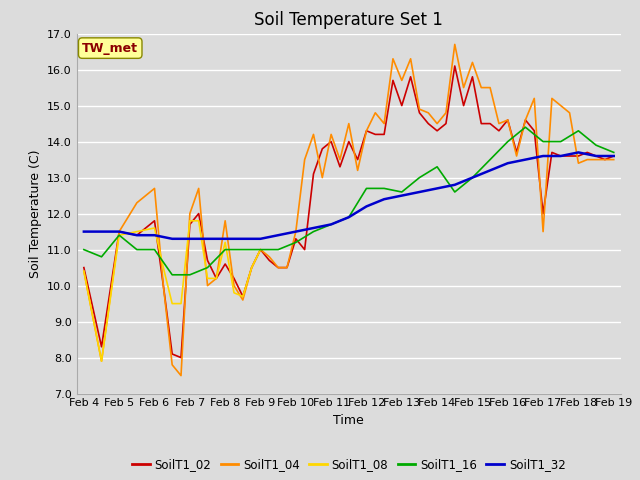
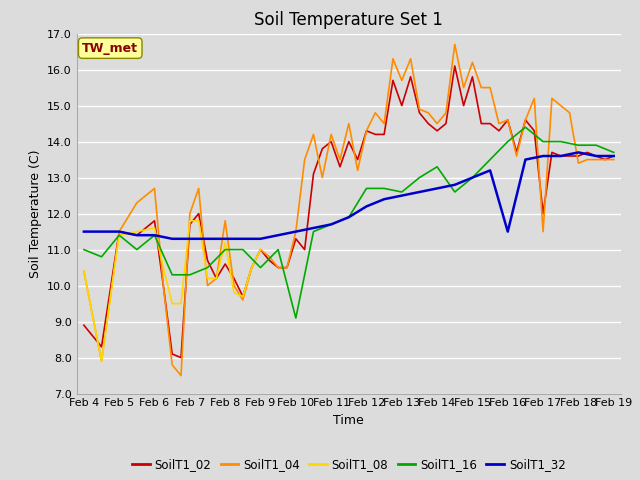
SoilT1_02/Feb 4: 10.5 -> 8.9
SoilT1_16/Feb 6: 11.0 -> 11.4
SoilT1_16/Feb 9: 11.0 -> 10.5
SoilT1_16/Feb 10: 11.2 -> 9.1
SoilT1_32/Feb 16: 13.4 -> 11.5
SoilT1_16/Feb 18: 14.3 -> 13.9
